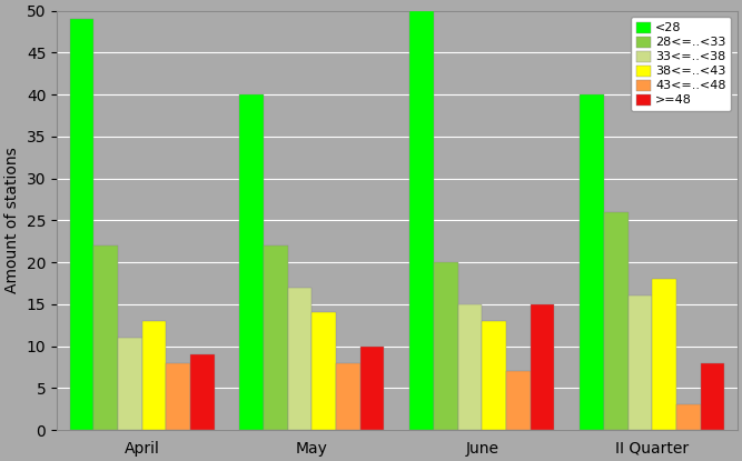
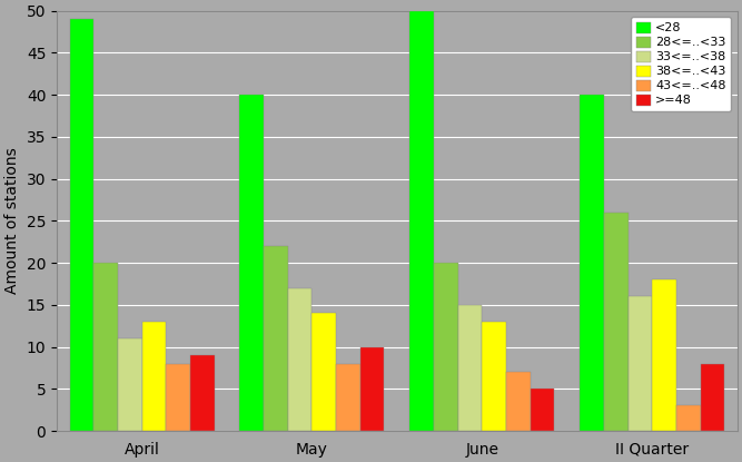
28<=..<33/April: 22 -> 20
>=48/June: 15 -> 5
